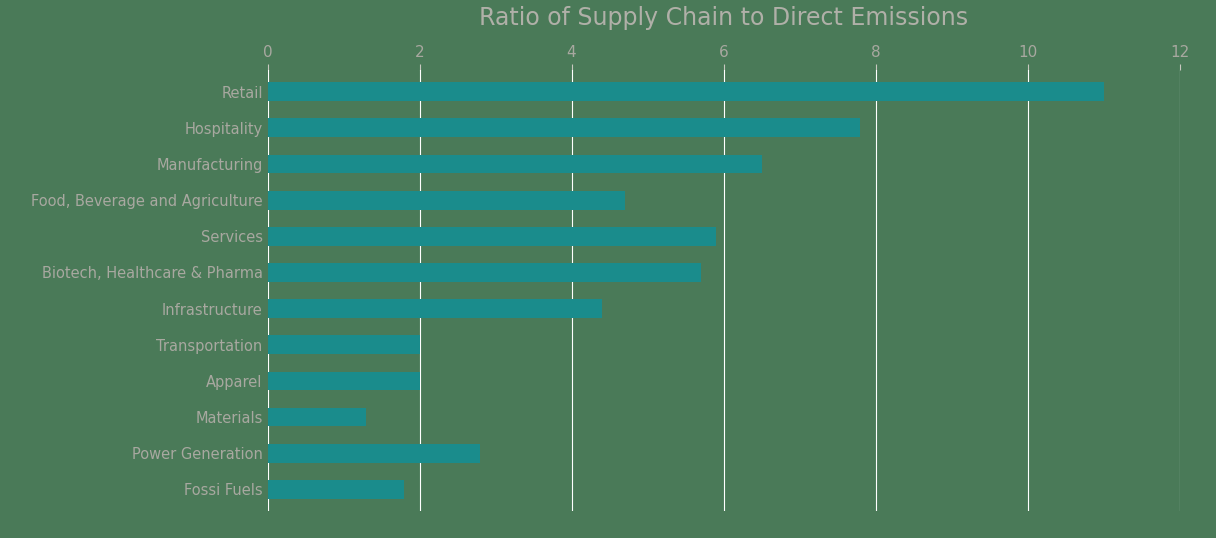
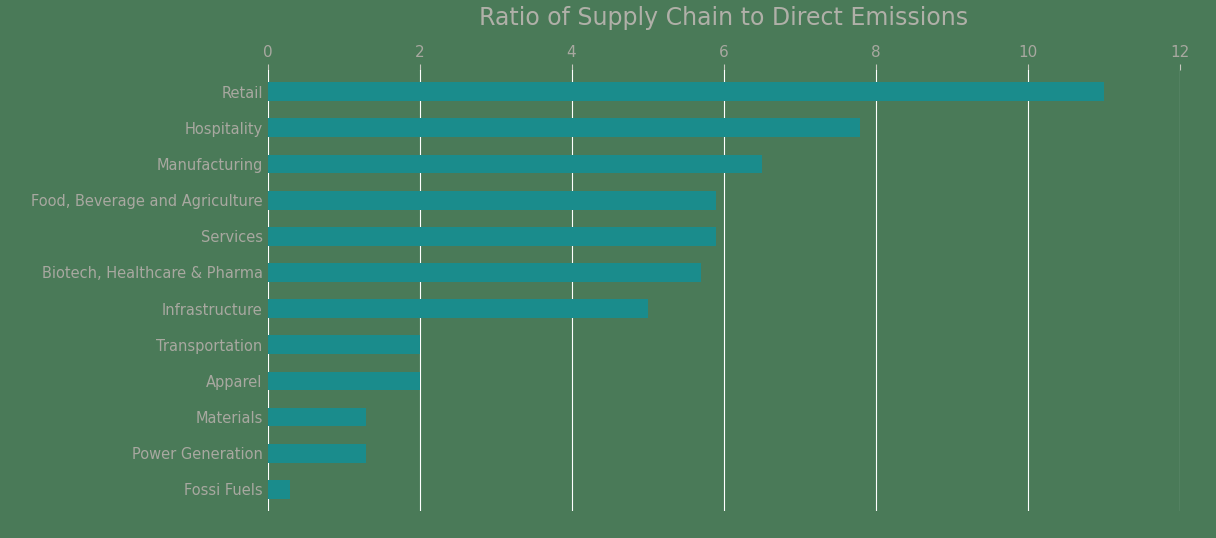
Food, Beverage and Agriculture: 4.7 -> 5.9
Infrastructure: 4.4 -> 5.0
Power Generation: 2.8 -> 1.3
Fossi Fuels: 1.8 -> 0.3
